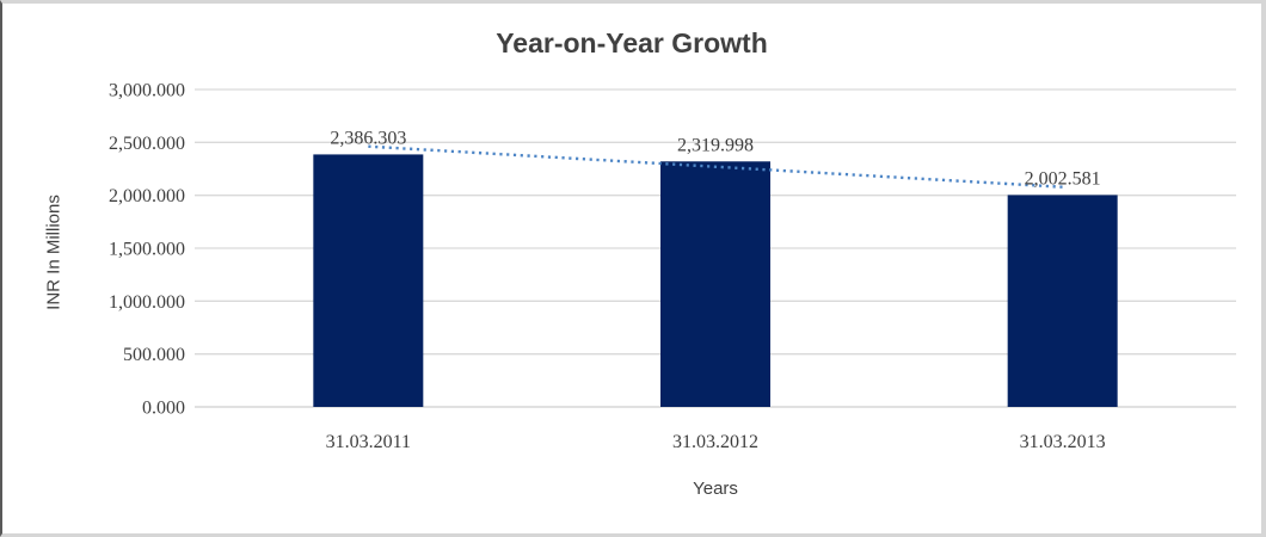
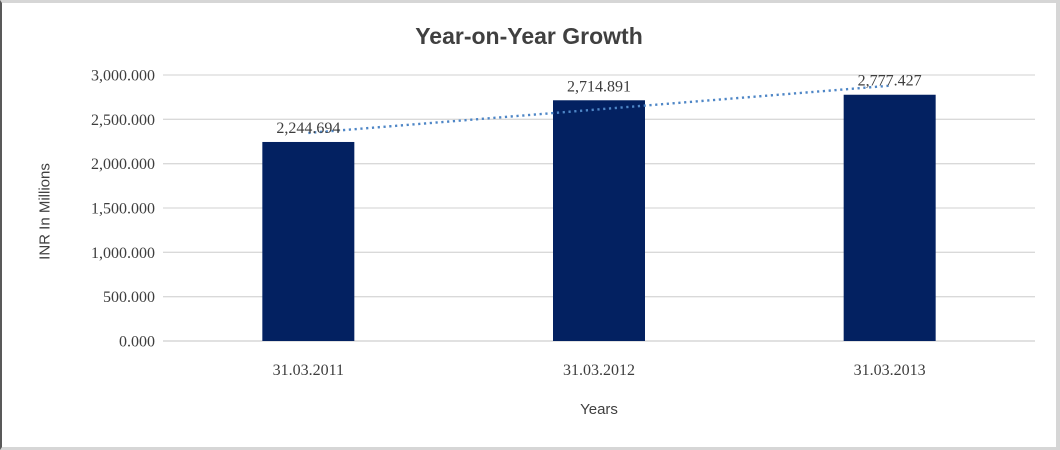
31.03.2011: 2,386.303 -> 2,244.694
31.03.2012: 2,319.998 -> 2,714.891
31.03.2013: 2,002.581 -> 2,777.427
